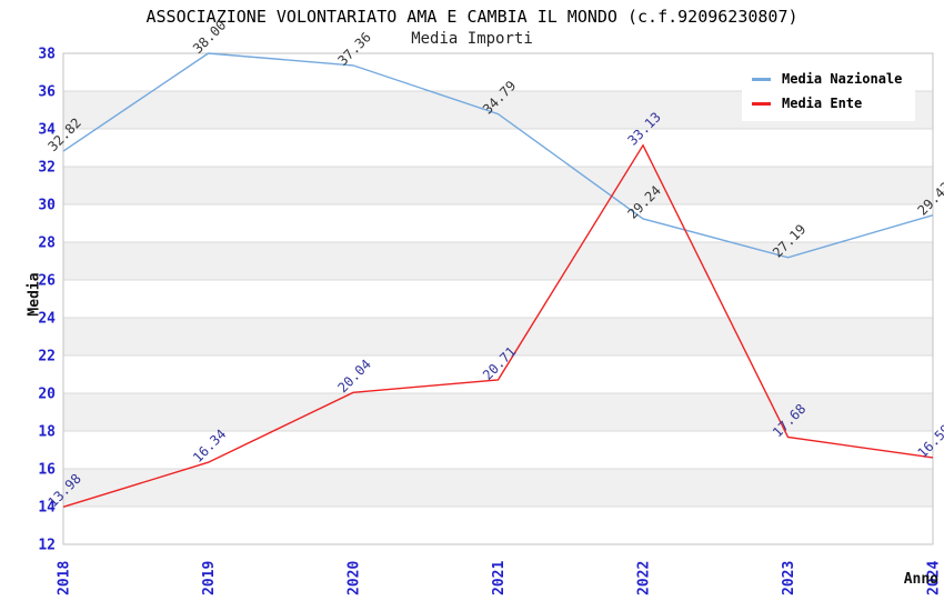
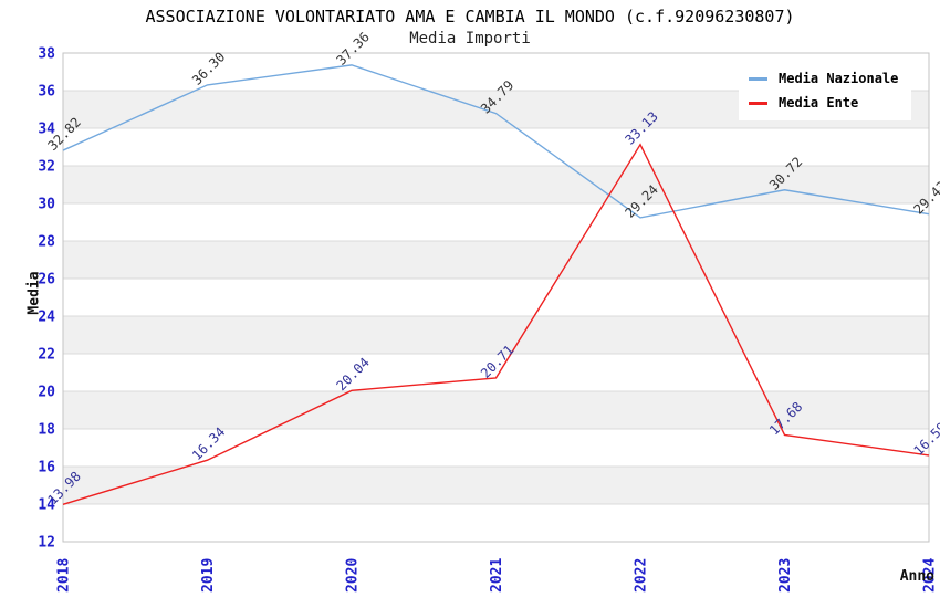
Media Nazionale/2019: 38.00 -> 36.30
Media Nazionale/2023: 27.19 -> 30.72
